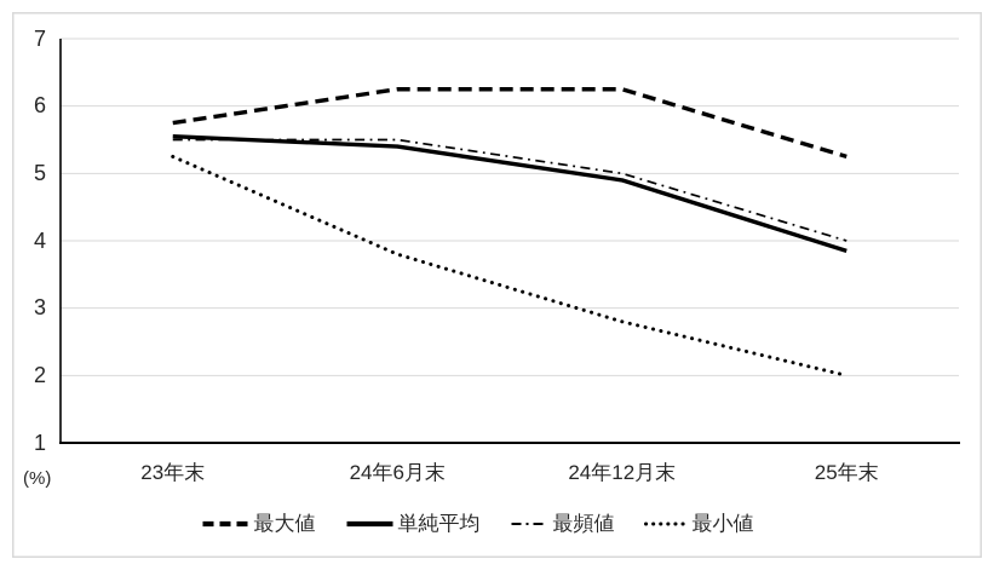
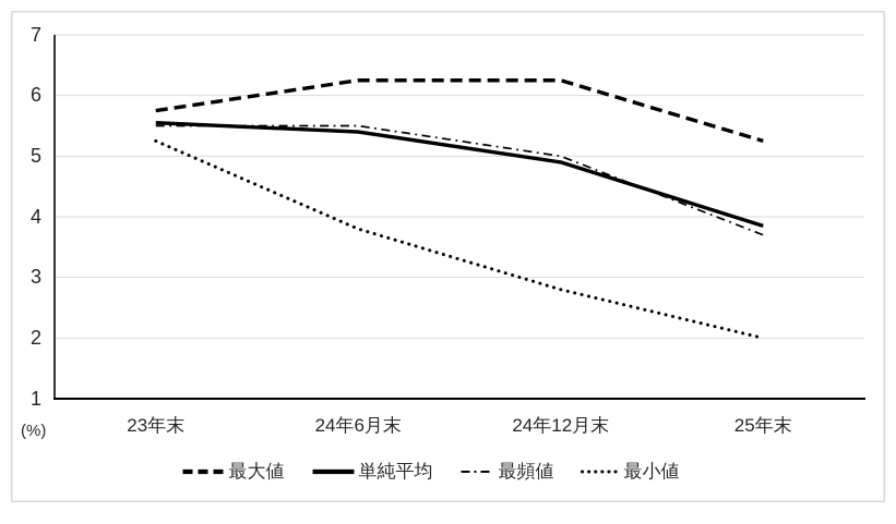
最頻値/25年末: 4.0 -> 3.7
